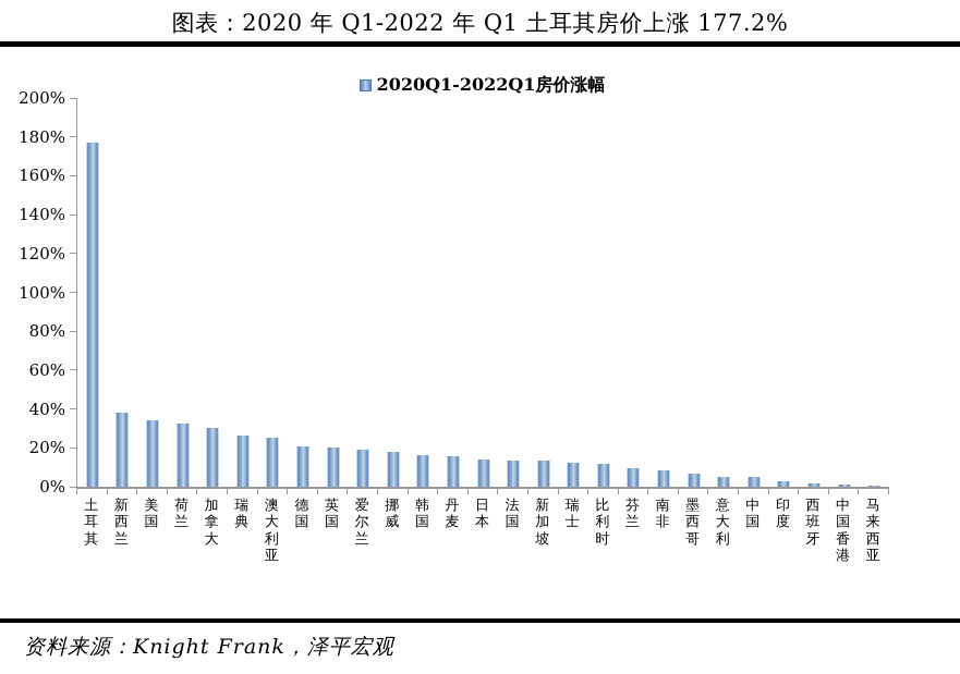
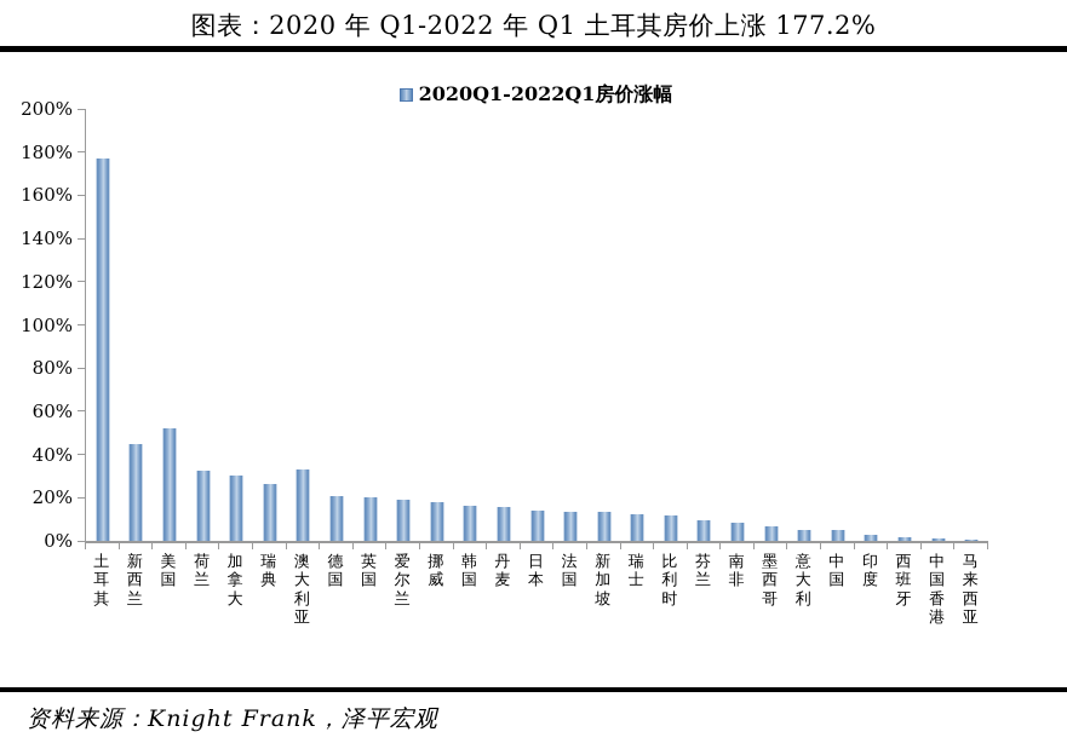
新西兰: 38% -> 45%
美国: 34% -> 52%
澳大利亚: 25% -> 33%
